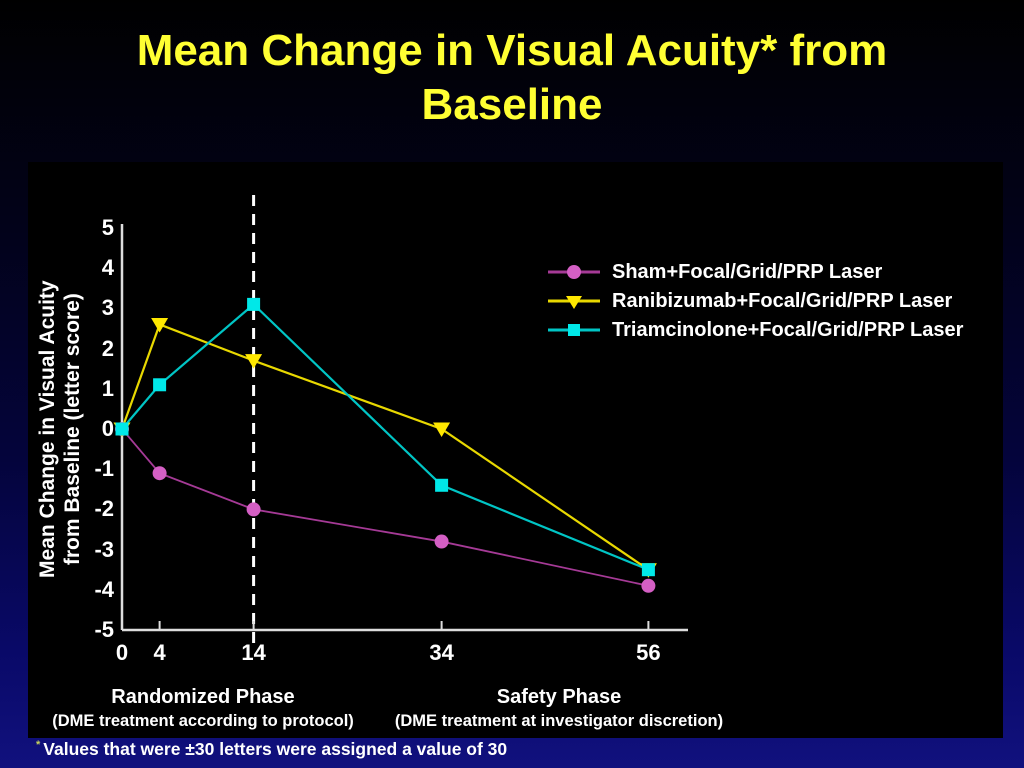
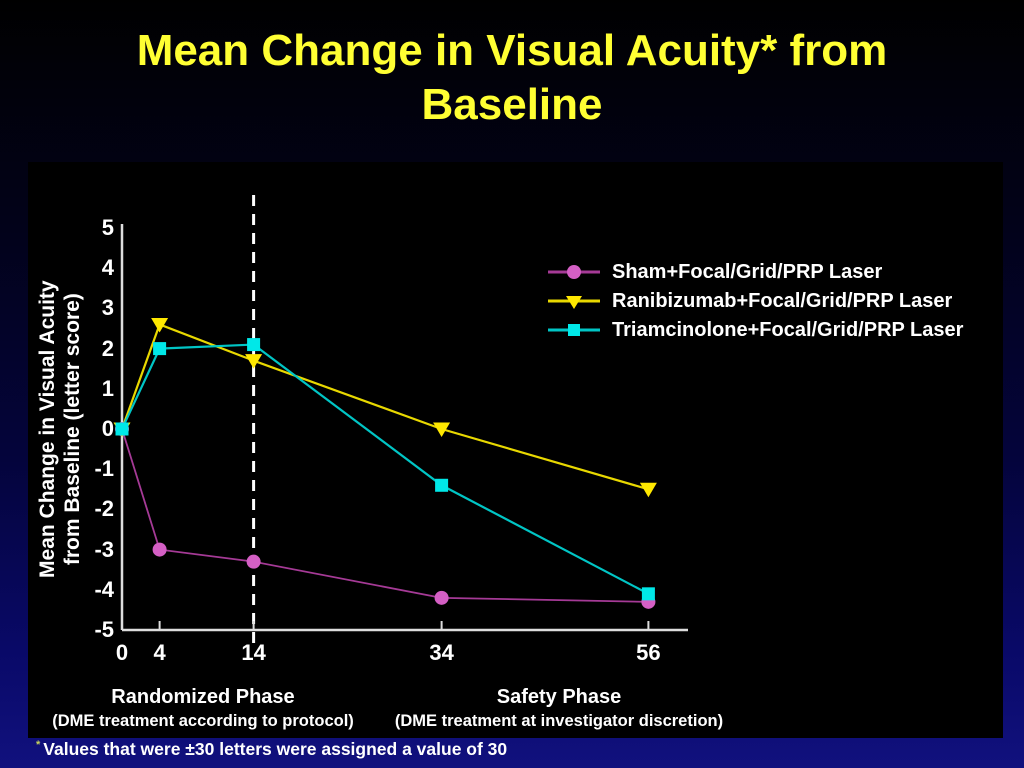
Sham+Focal/Grid/PRP Laser/4: -1.1 -> -3.0
Triamcinolone+Focal/Grid/PRP Laser/4: 1.1 -> 2.0
Sham+Focal/Grid/PRP Laser/14: -2.0 -> -3.3
Triamcinolone+Focal/Grid/PRP Laser/14: 3.1 -> 2.1
Sham+Focal/Grid/PRP Laser/34: -2.8 -> -4.2
Sham+Focal/Grid/PRP Laser/56: -3.9 -> -4.3
Ranibizumab+Focal/Grid/PRP Laser/56: -3.5 -> -1.5
Triamcinolone+Focal/Grid/PRP Laser/56: -3.5 -> -4.1
